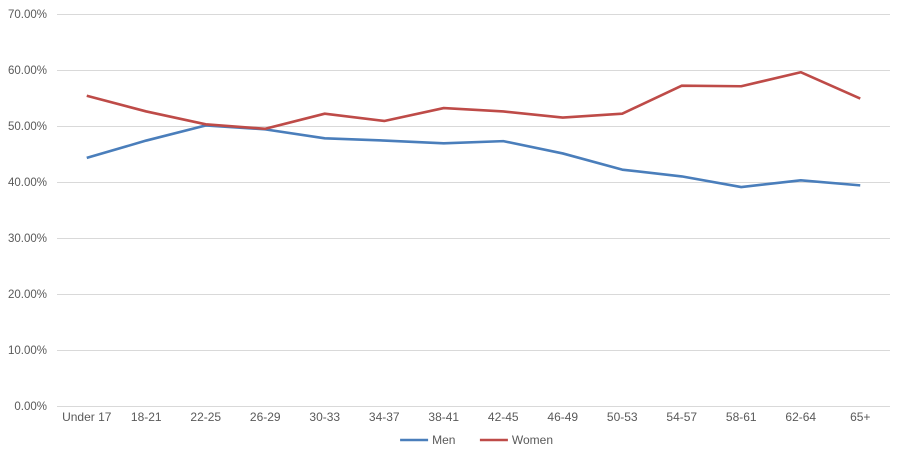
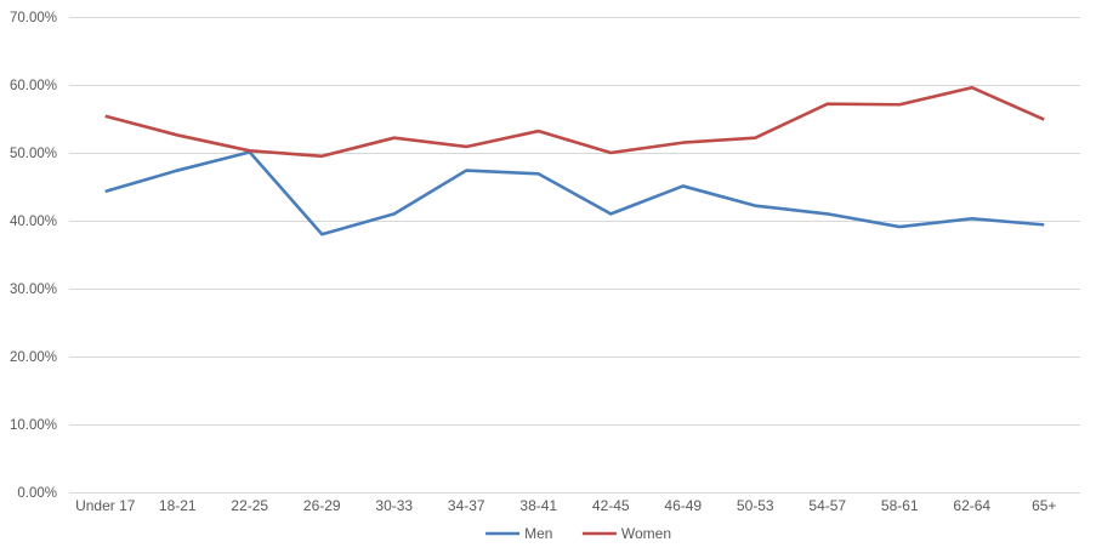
Men/26-29: 49% -> 38%
Men/30-33: 48% -> 41%
Men/42-45: 47% -> 41%
Women/42-45: 53% -> 50%
